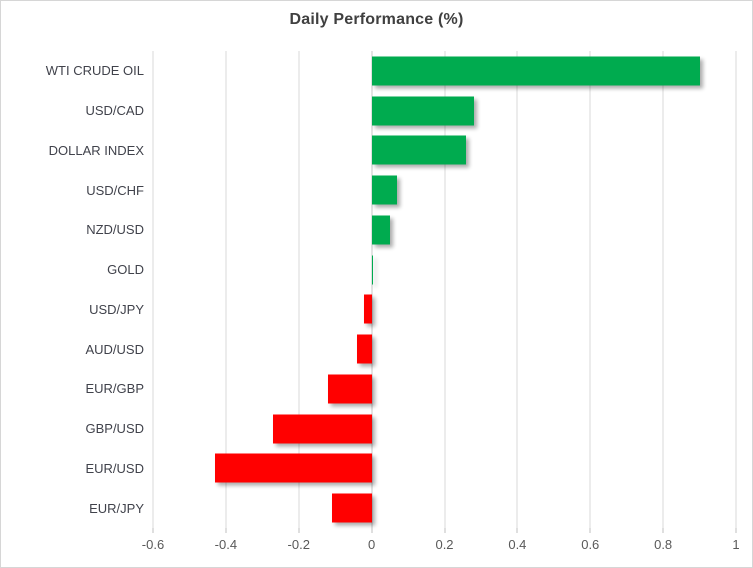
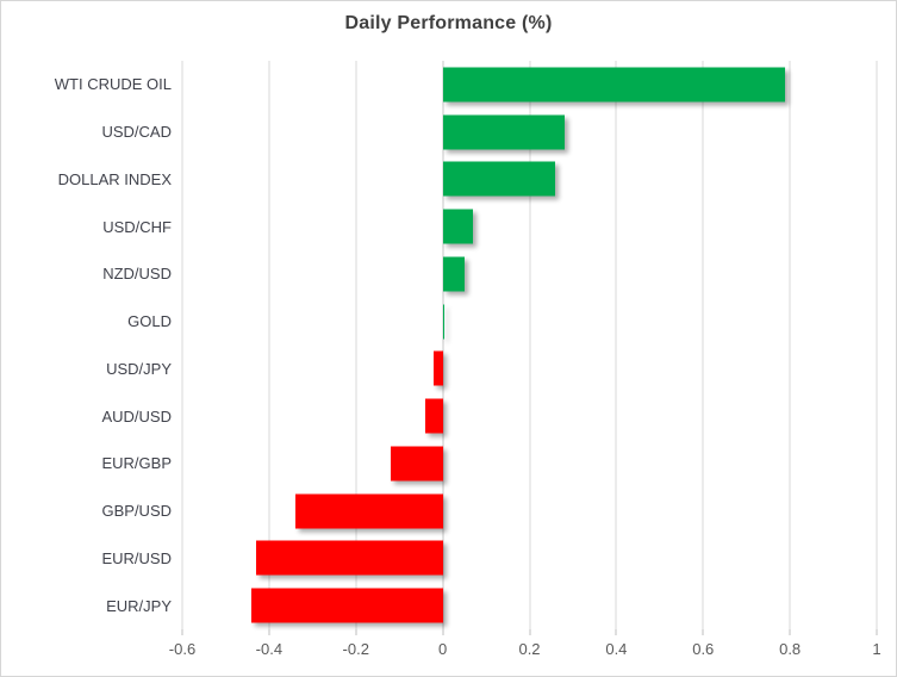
WTI CRUDE OIL: 0.90 -> 0.79
GBP/USD: -0.27 -> -0.34
EUR/JPY: -0.11 -> -0.44
